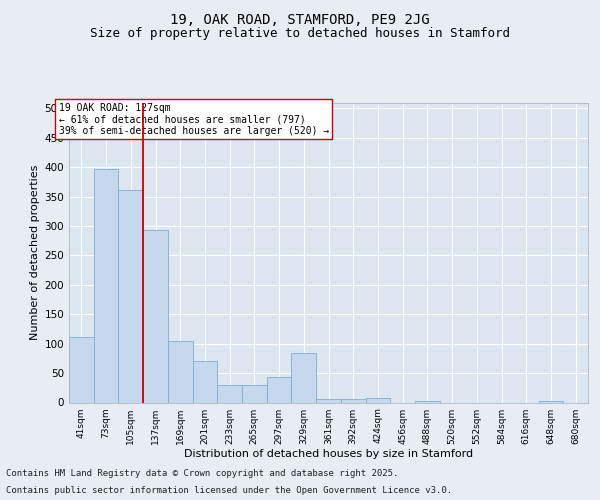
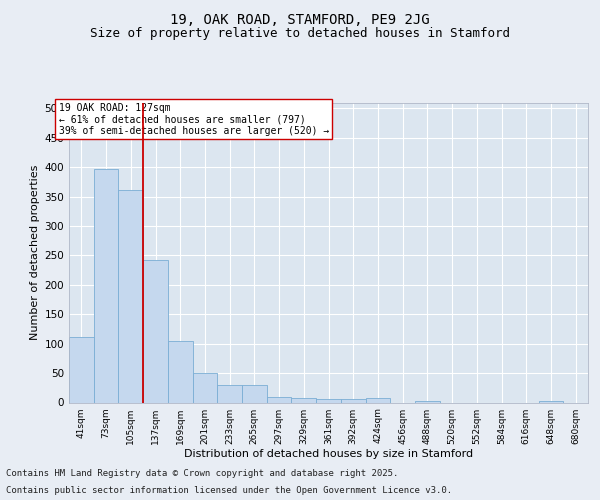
137sqm: 294 -> 242
201sqm: 70 -> 50
297sqm: 44 -> 10
329sqm: 84 -> 7
